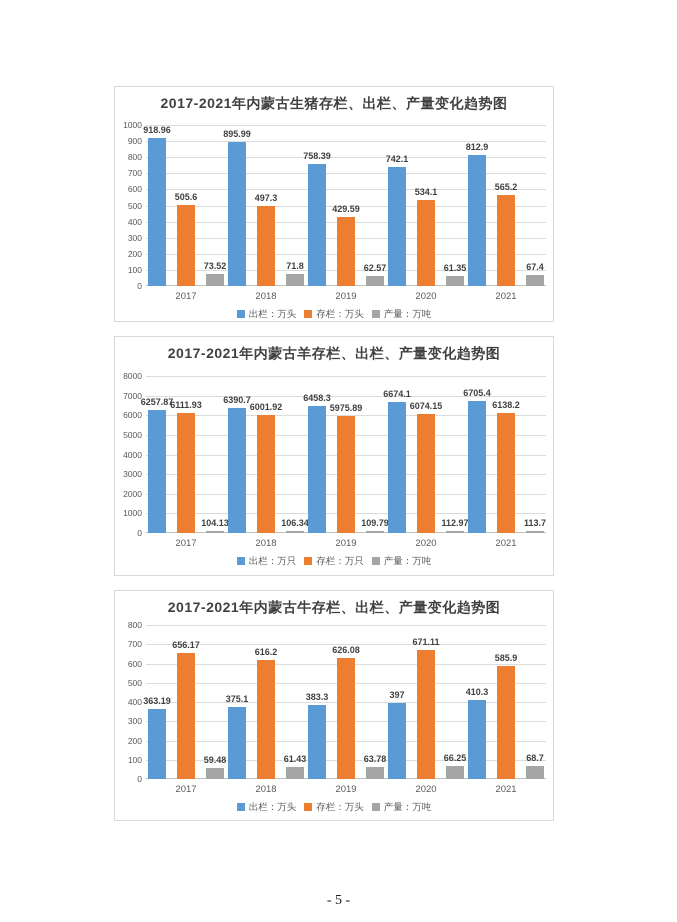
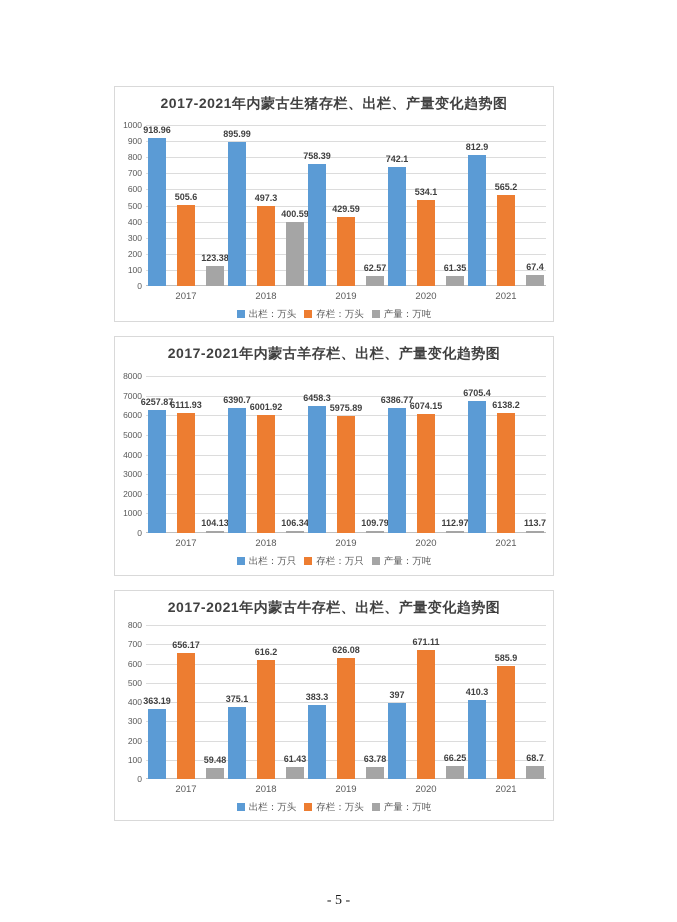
2017-2021年内蒙古生猪存栏、出栏、产量变化趋势图/产量：万吨/2017: 73.52 -> 123.38
2017-2021年内蒙古生猪存栏、出栏、产量变化趋势图/产量：万吨/2018: 71.8 -> 400.59
2017-2021年内蒙古羊存栏、出栏、产量变化趋势图/出栏：万只/2020: 6674.1 -> 6386.77
